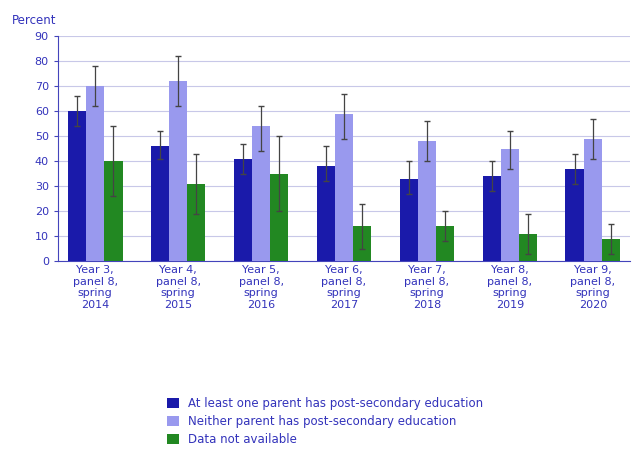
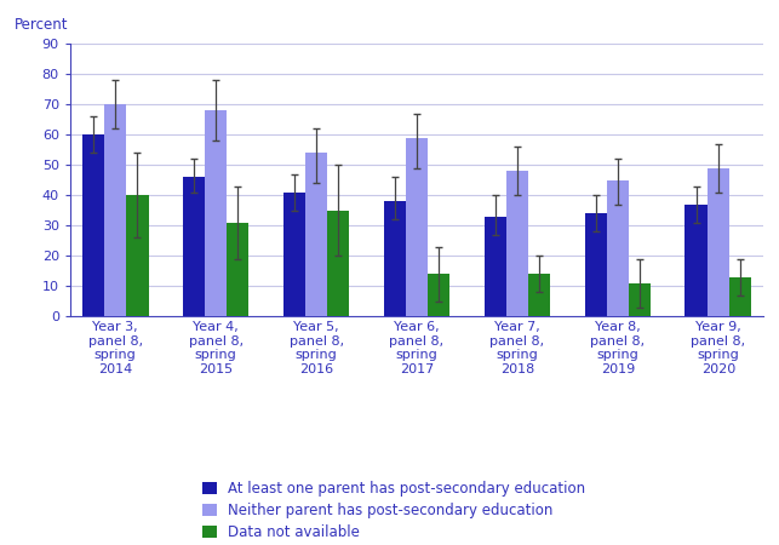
Neither parent has post-secondary education/Year 4, panel 8, spring 2015: 72 -> 68
Data not available/Year 9, panel 8, spring 2020: 9 -> 13
